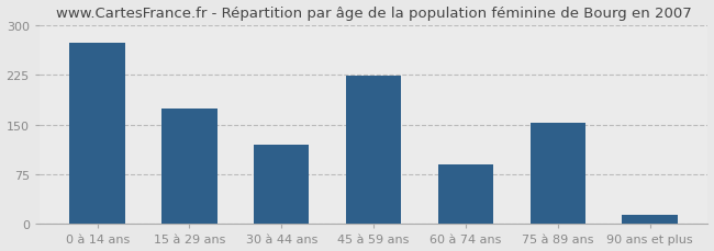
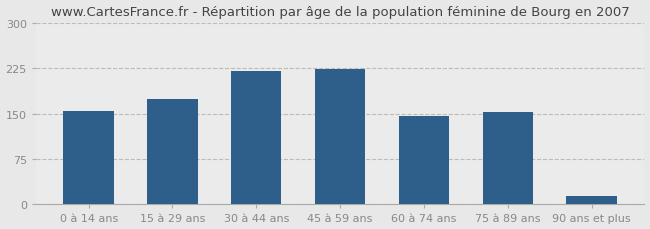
0 à 14 ans: 274 -> 155
30 à 44 ans: 120 -> 220
60 à 74 ans: 90 -> 146
